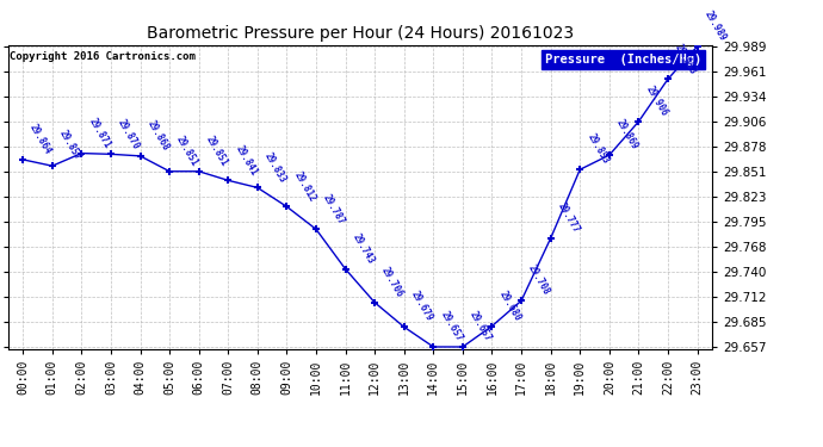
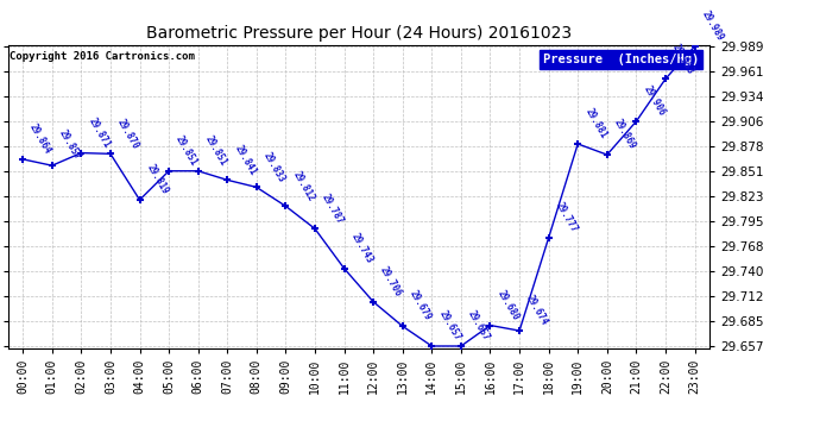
04:00: 29.868 -> 29.819
17:00: 29.708 -> 29.674
19:00: 29.853 -> 29.881
